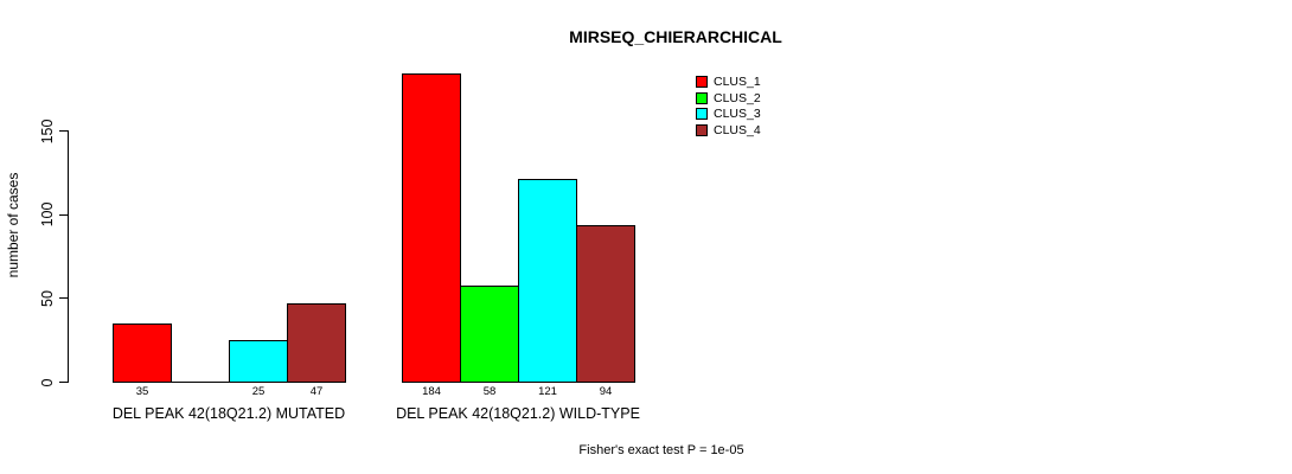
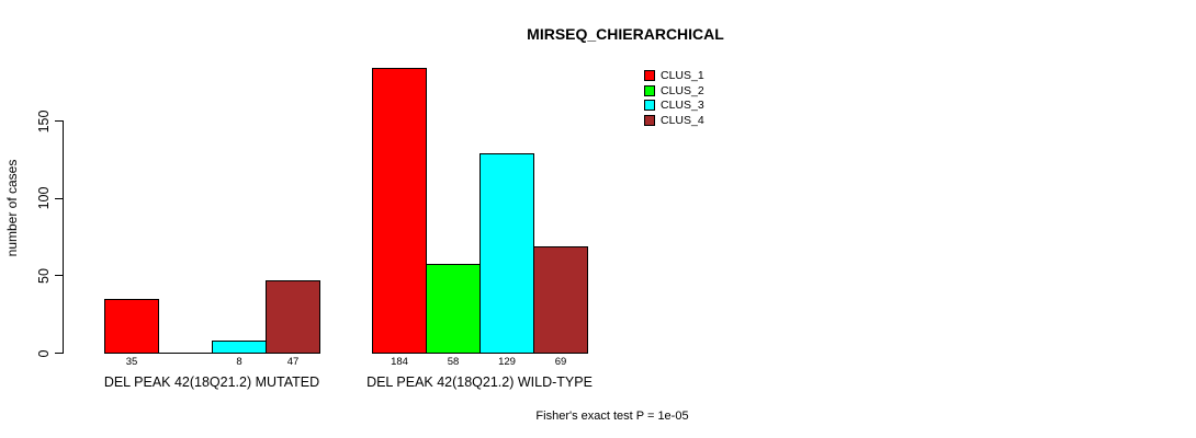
CLUS_3/DEL PEAK 42(18Q21.2) MUTATED: 25 -> 8
CLUS_3/DEL PEAK 42(18Q21.2) WILD-TYPE: 121 -> 129
CLUS_4/DEL PEAK 42(18Q21.2) WILD-TYPE: 94 -> 69
